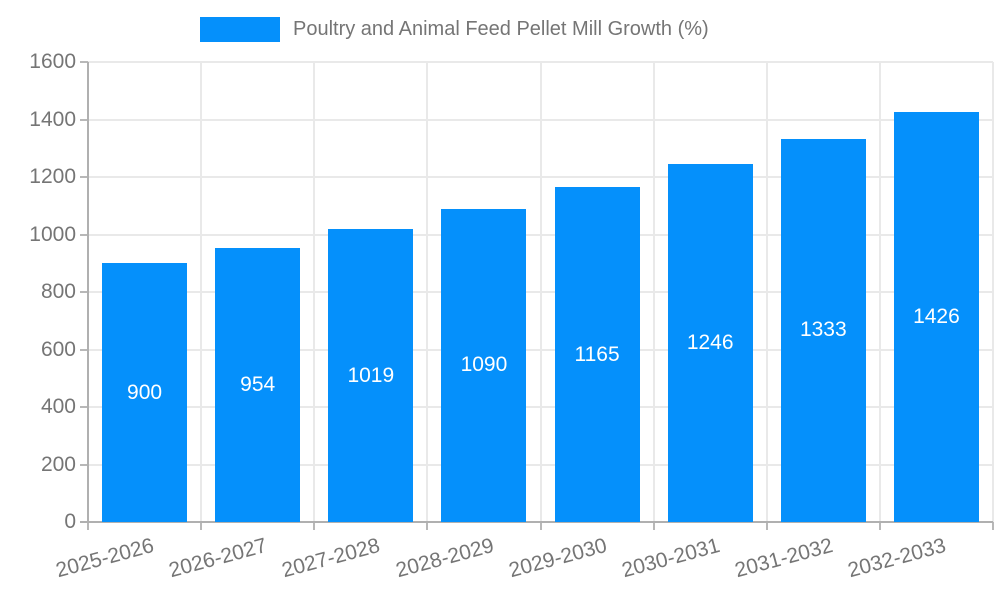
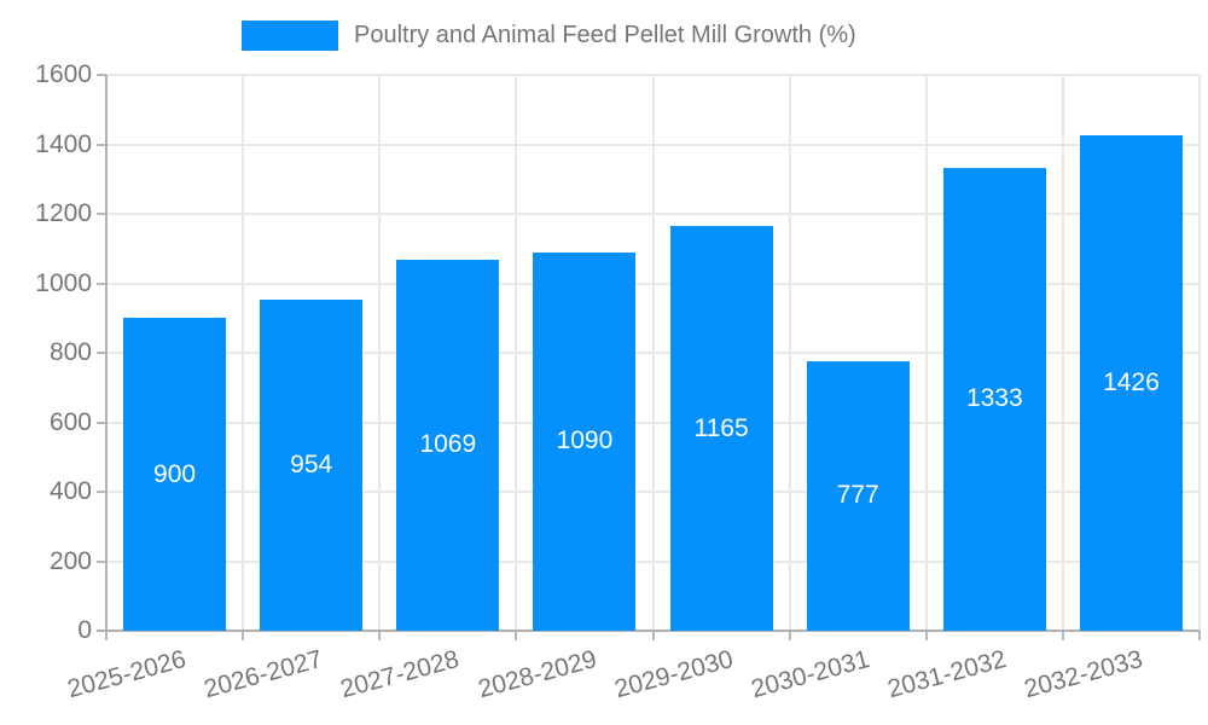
2027-2028: 1019 -> 1069
2030-2031: 1246 -> 777
